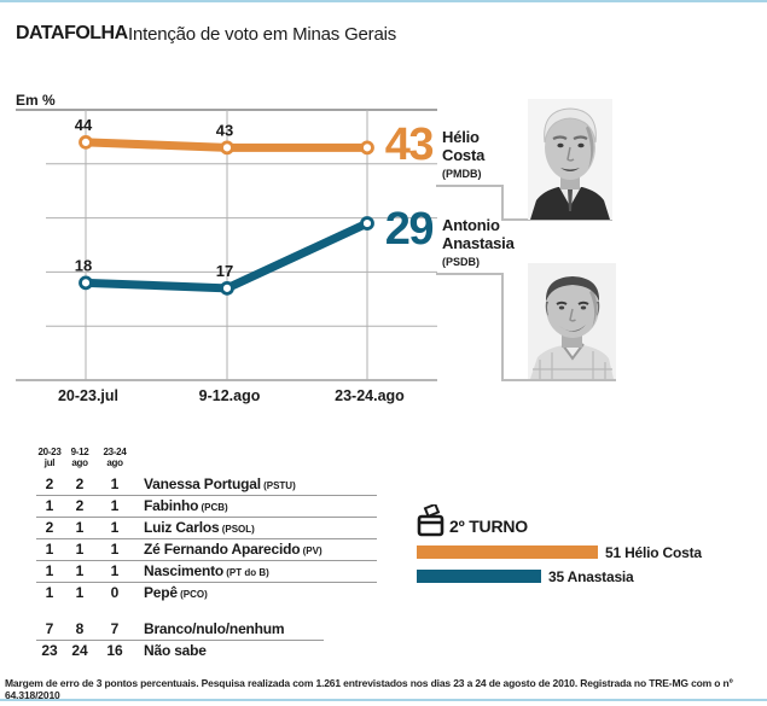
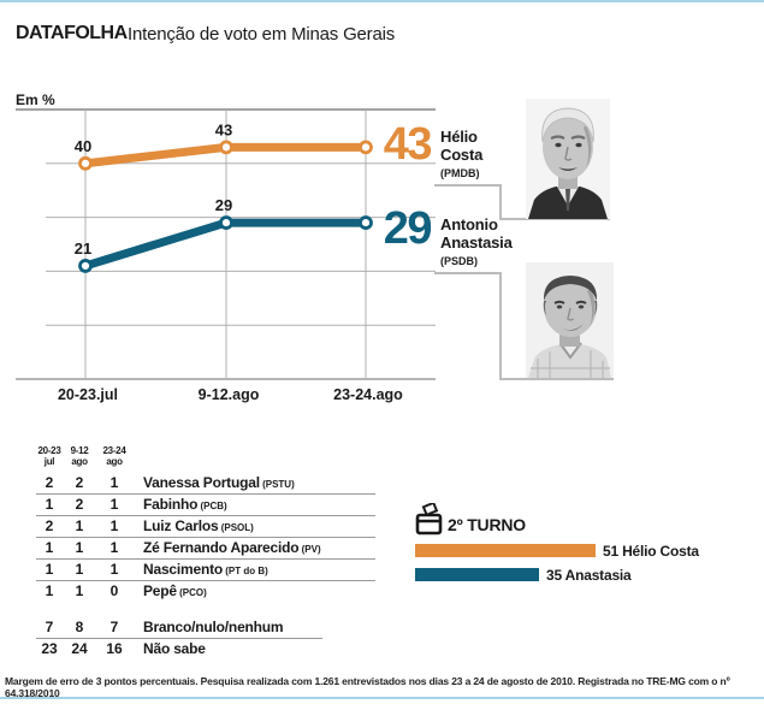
Hélio Costa (PMDB)/20-23.jul: 44 -> 40
Antonio Anastasia (PSDB)/20-23.jul: 18 -> 21
Antonio Anastasia (PSDB)/9-12.ago: 17 -> 29
